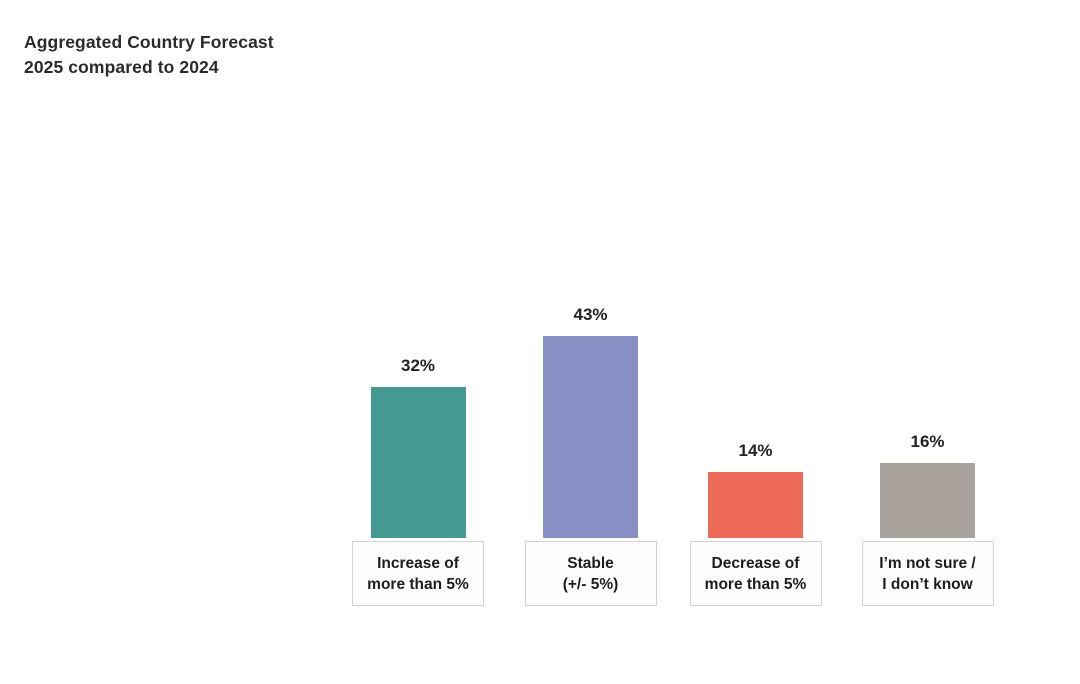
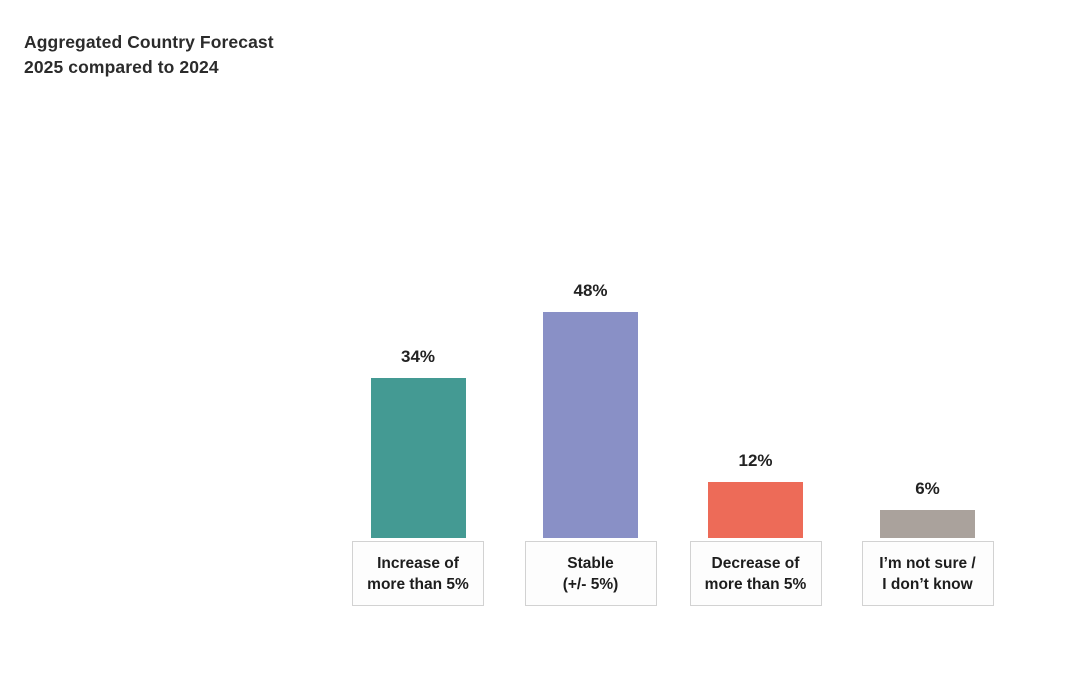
Increase of more than 5%: 32% -> 34%
Stable (+/- 5%): 43% -> 48%
Decrease of more than 5%: 14% -> 12%
I’m not sure / I don’t know: 16% -> 6%
